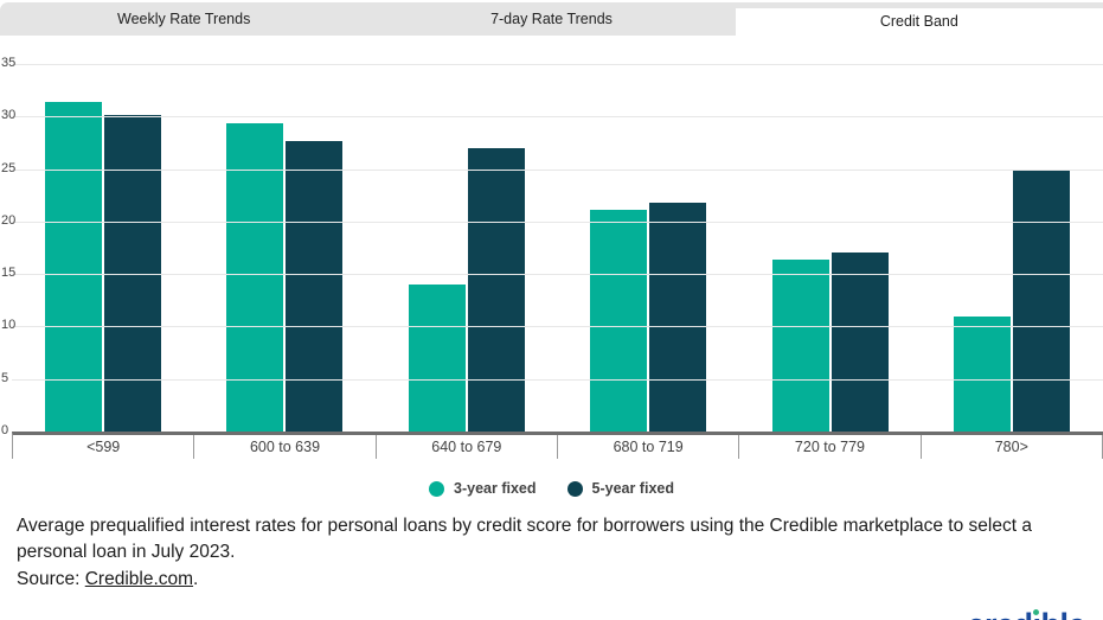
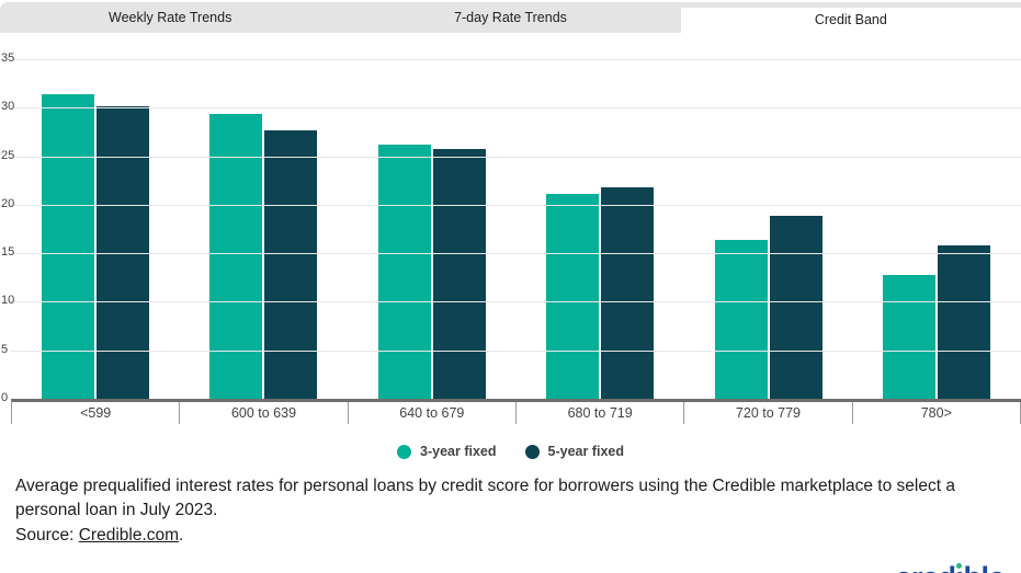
3-year fixed/640 to 679: 14 -> 26
5-year fixed/640 to 679: 27 -> 26
5-year fixed/720 to 779: 17 -> 19
3-year fixed/780>: 11 -> 13
5-year fixed/780>: 25 -> 16
